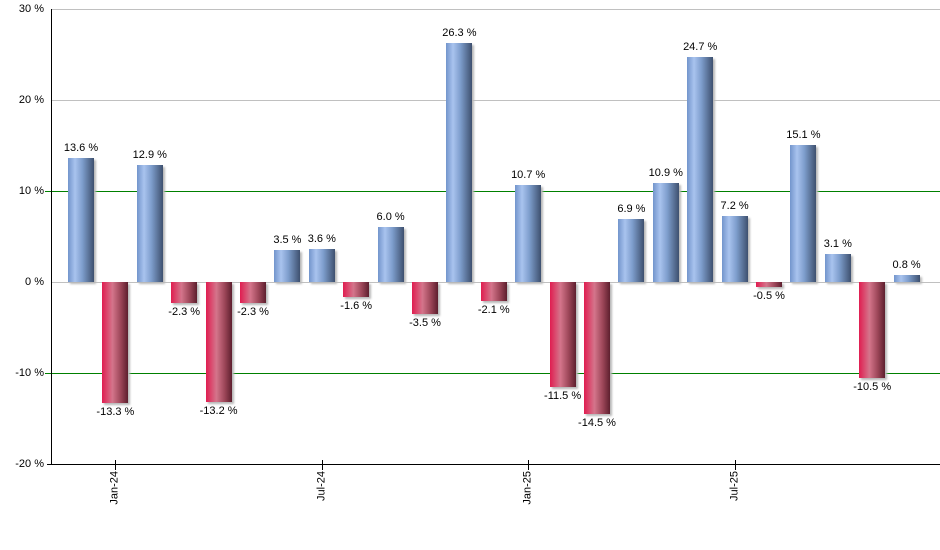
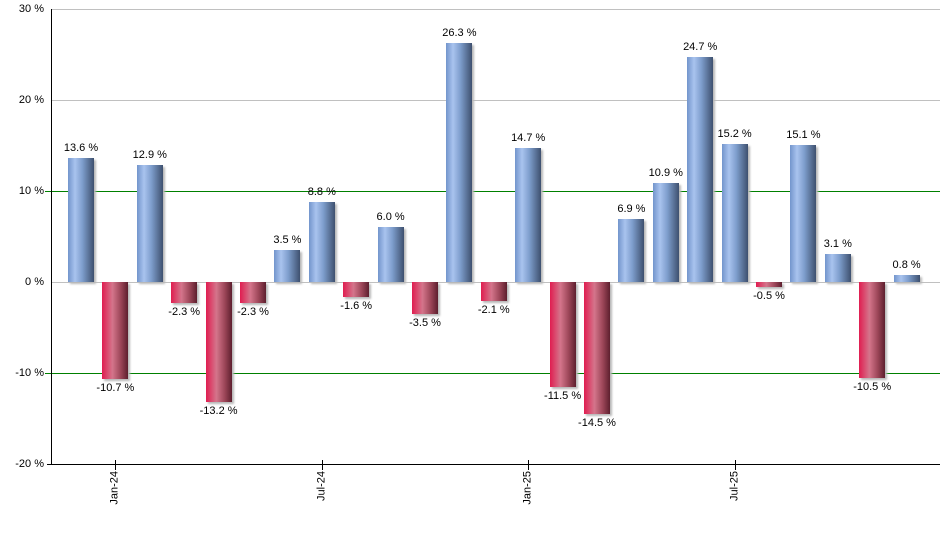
Jan-24: -13.3 -> -10.7
Jul-24: 3.6 -> 8.8
Jan-25: 10.7 -> 14.7
Jul-25: 7.2 -> 15.2
